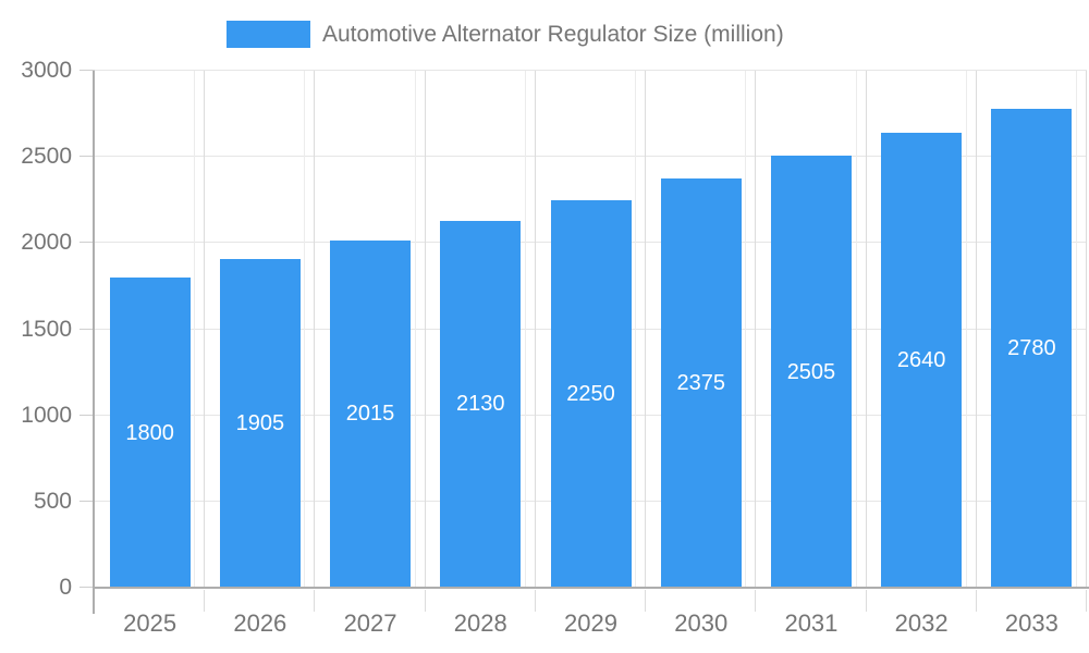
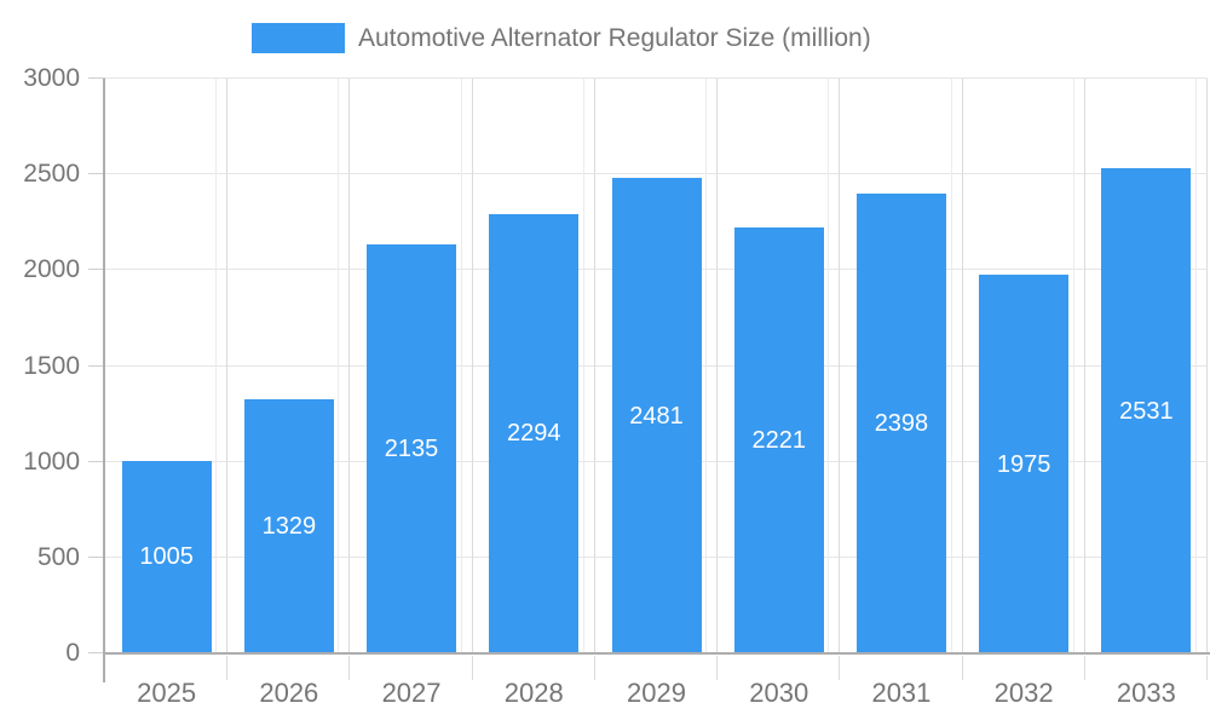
2025: 1800 -> 1005
2026: 1905 -> 1329
2027: 2015 -> 2135
2028: 2130 -> 2294
2029: 2250 -> 2481
2030: 2375 -> 2221
2031: 2505 -> 2398
2032: 2640 -> 1975
2033: 2780 -> 2531
